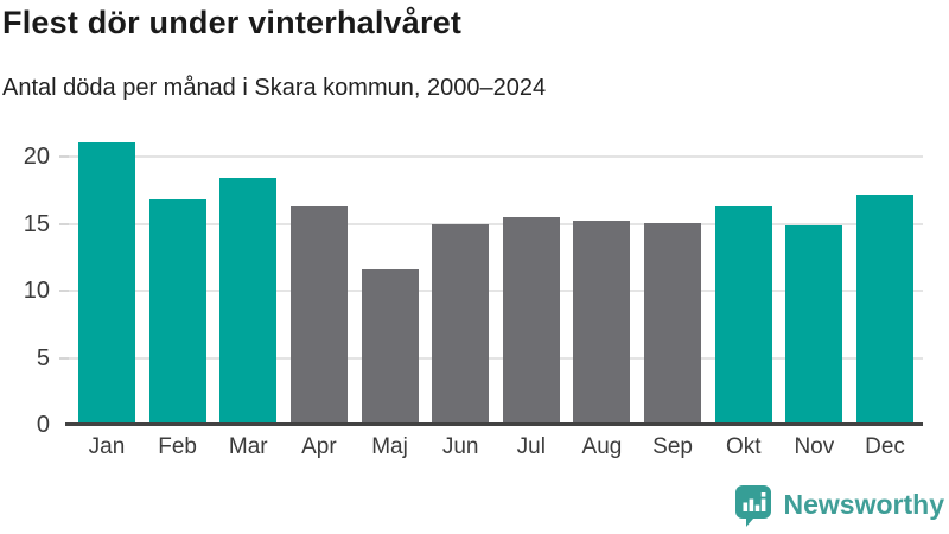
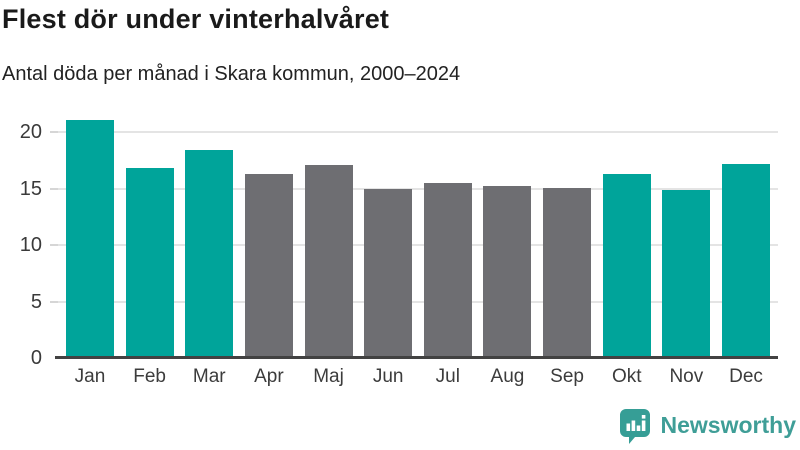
Maj: 11.6 -> 17.1
